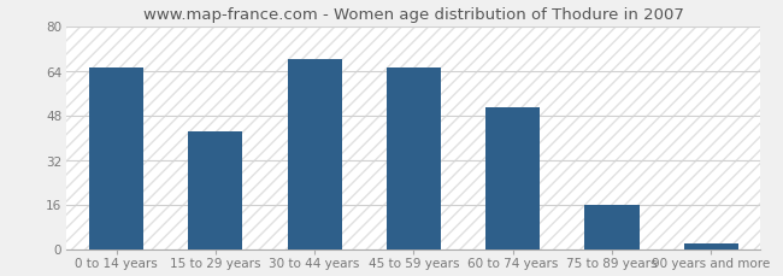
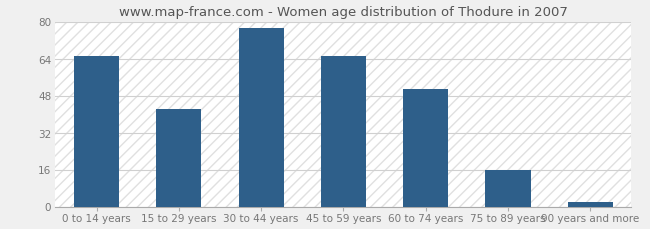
30 to 44 years: 68 -> 77
